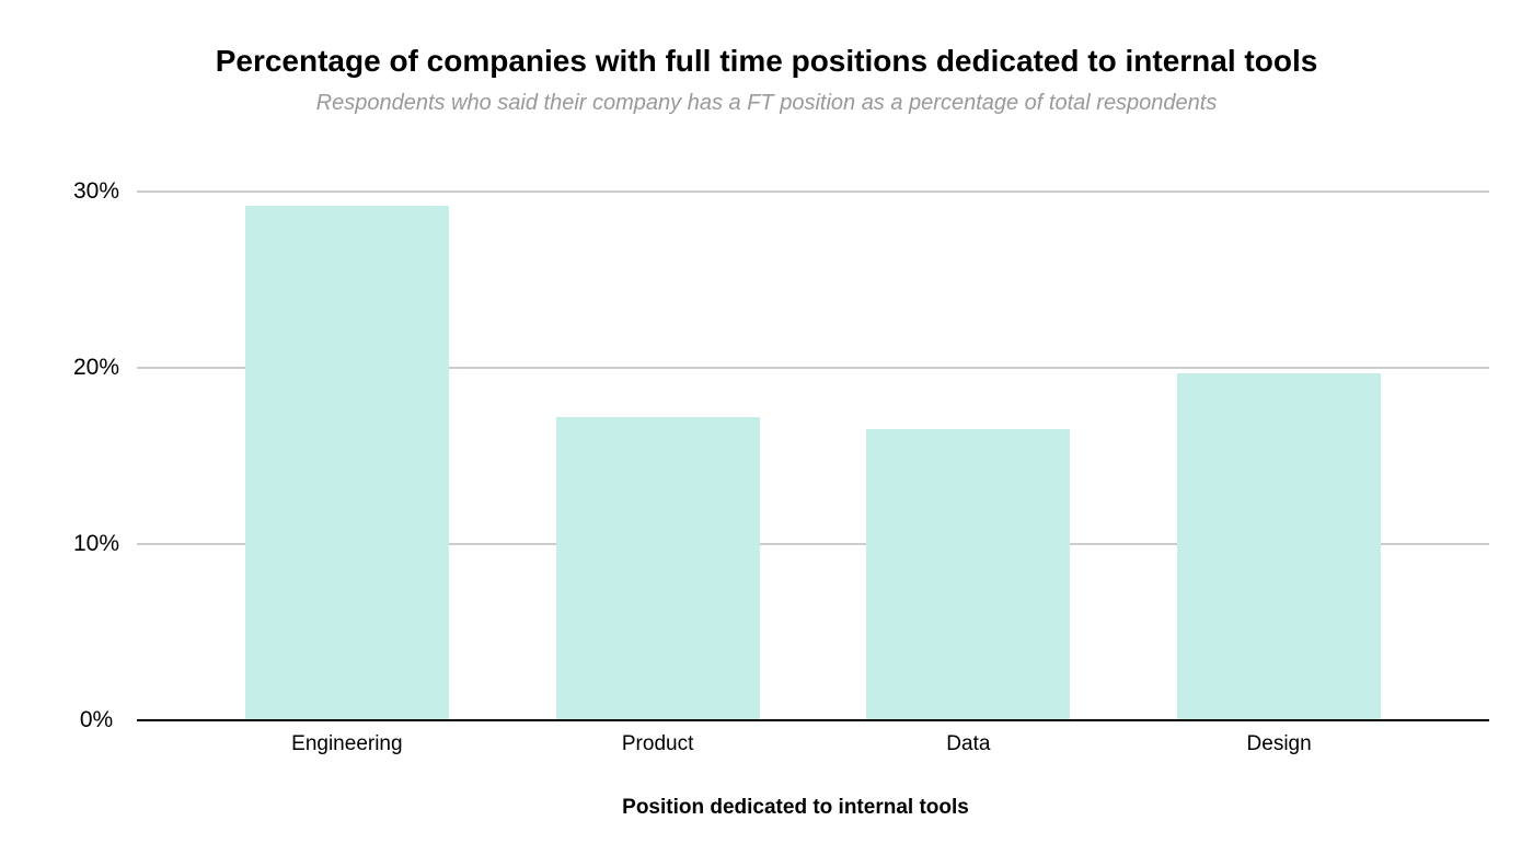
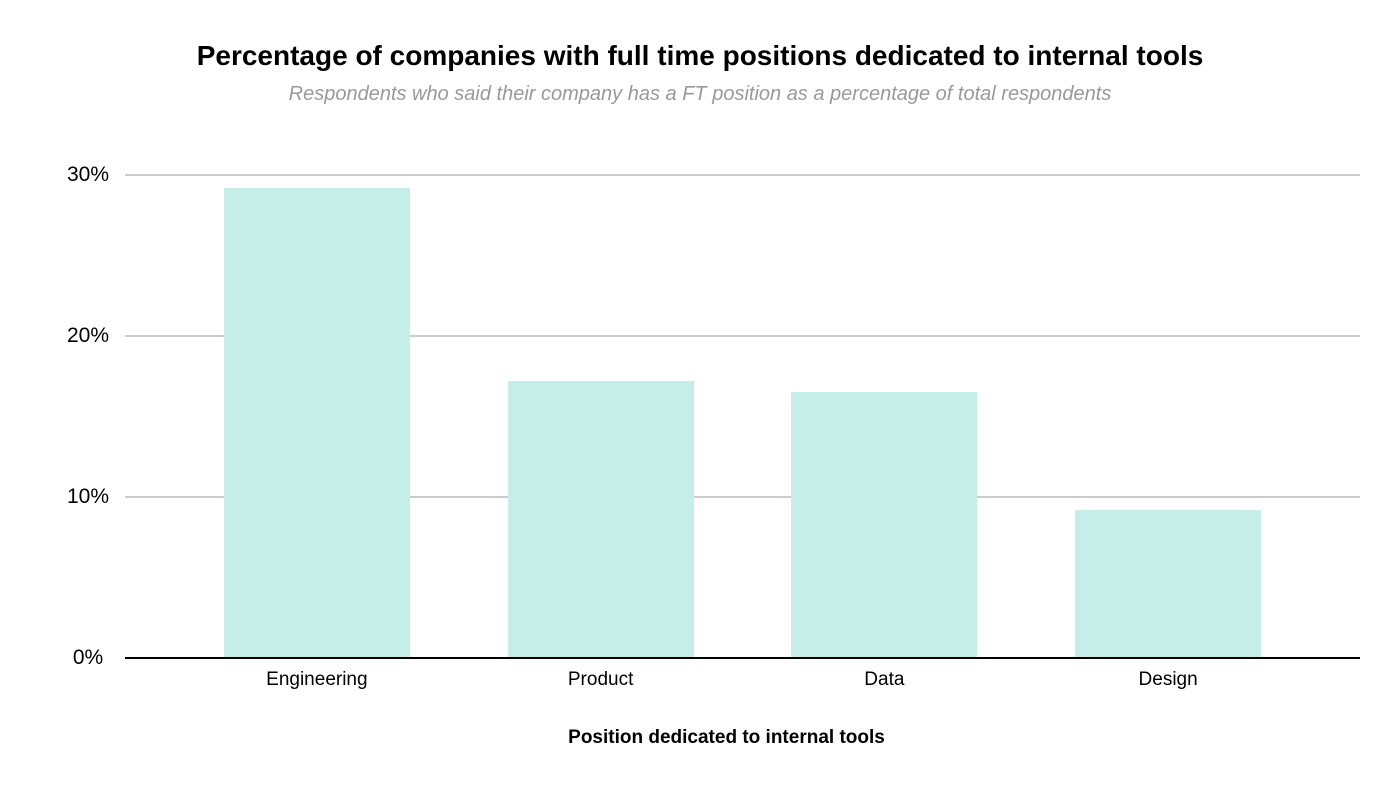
Design: 19.7% -> 9.2%
